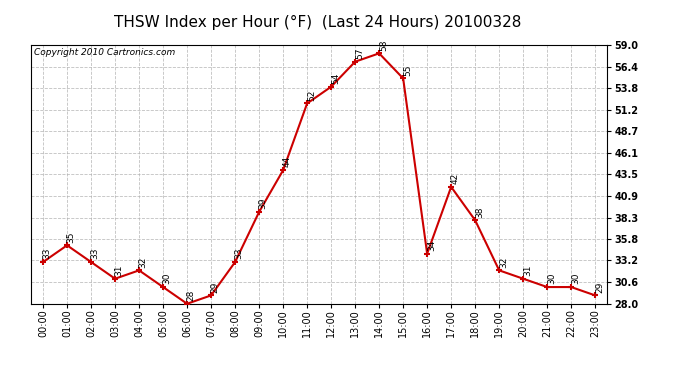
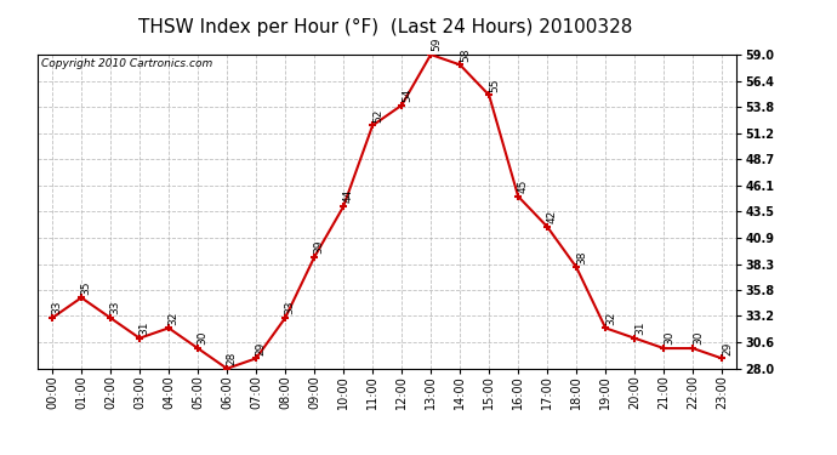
13:00: 57 -> 59
16:00: 34 -> 45
